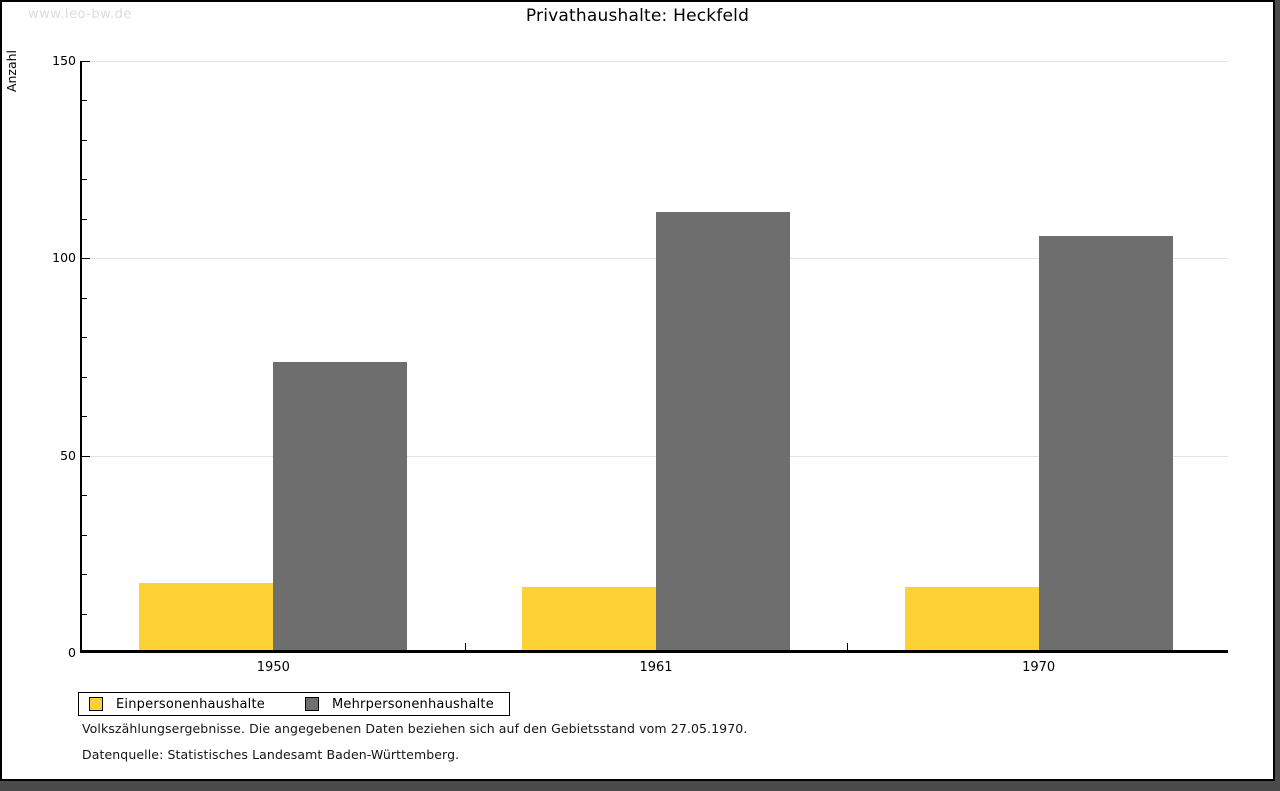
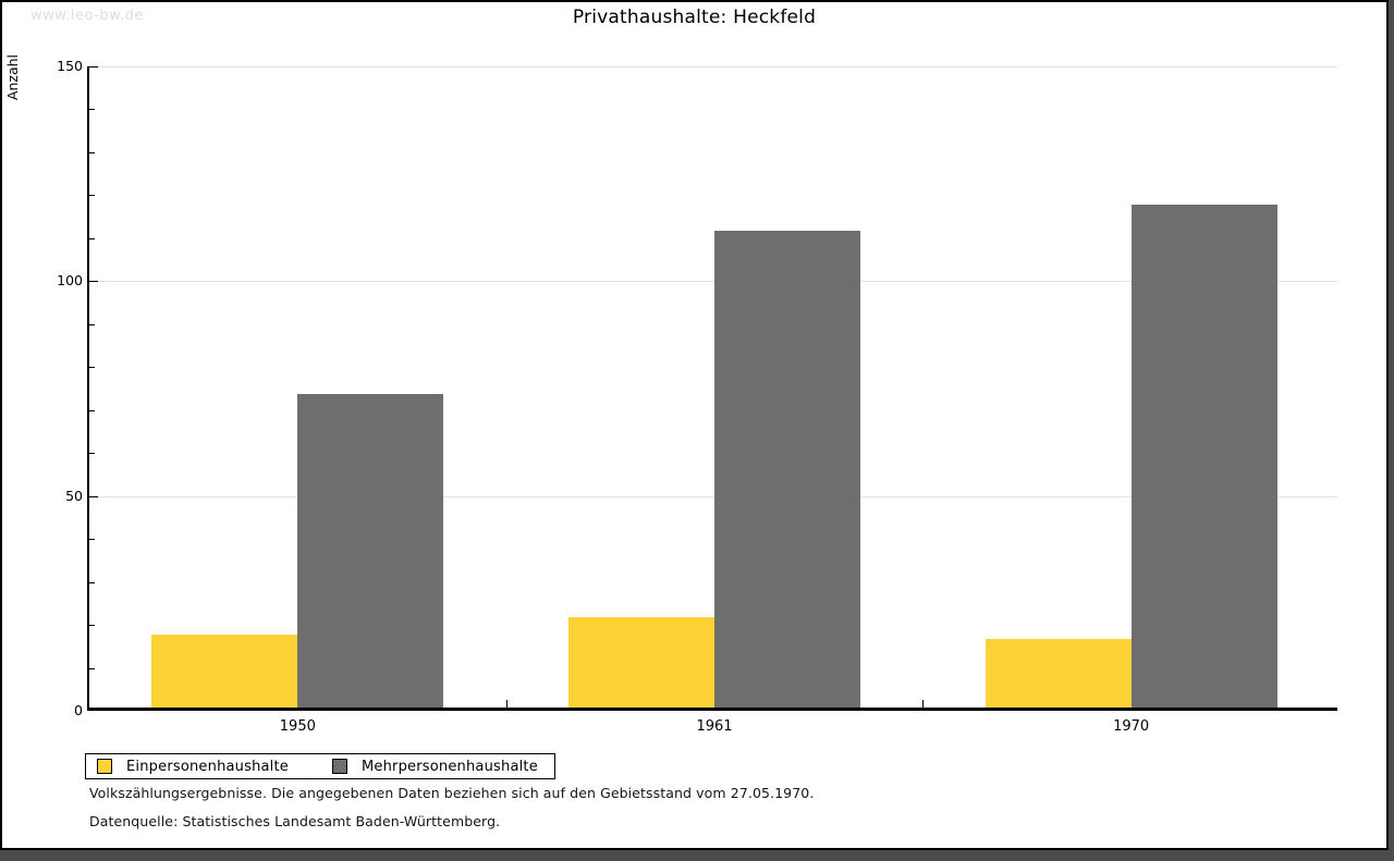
Einpersonenhaushalte/1961: 16 -> 21
Mehrpersonenhaushalte/1970: 105 -> 117
